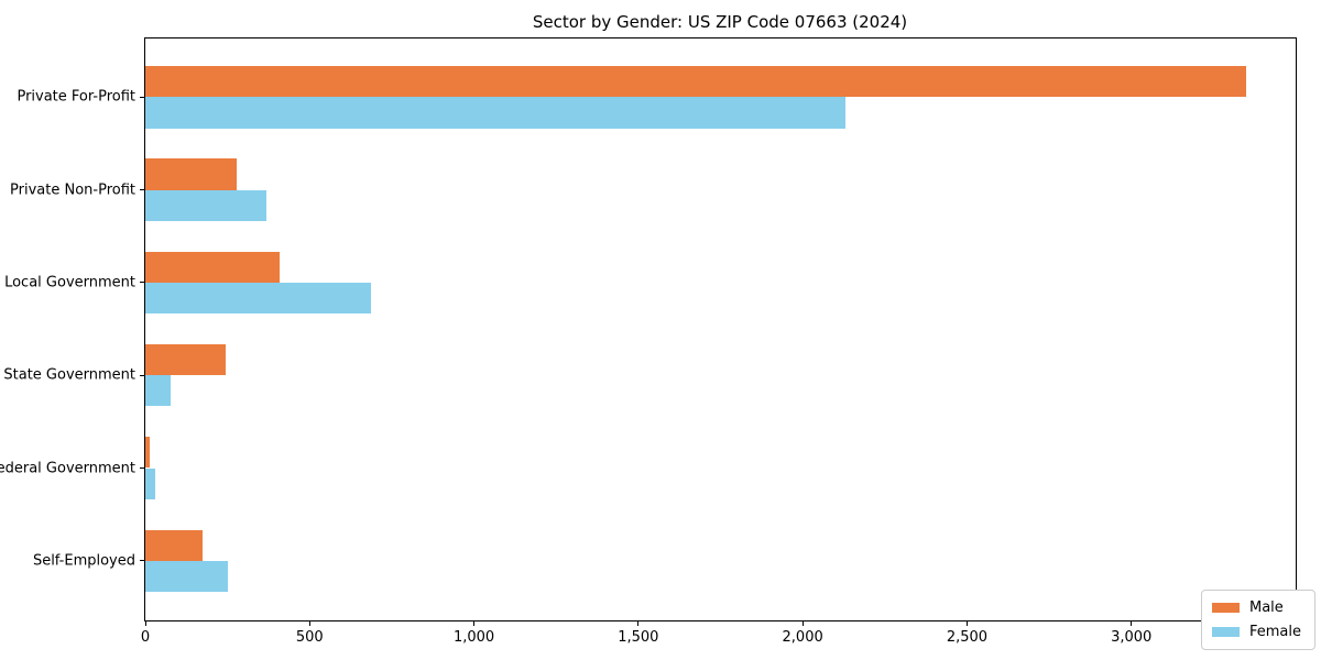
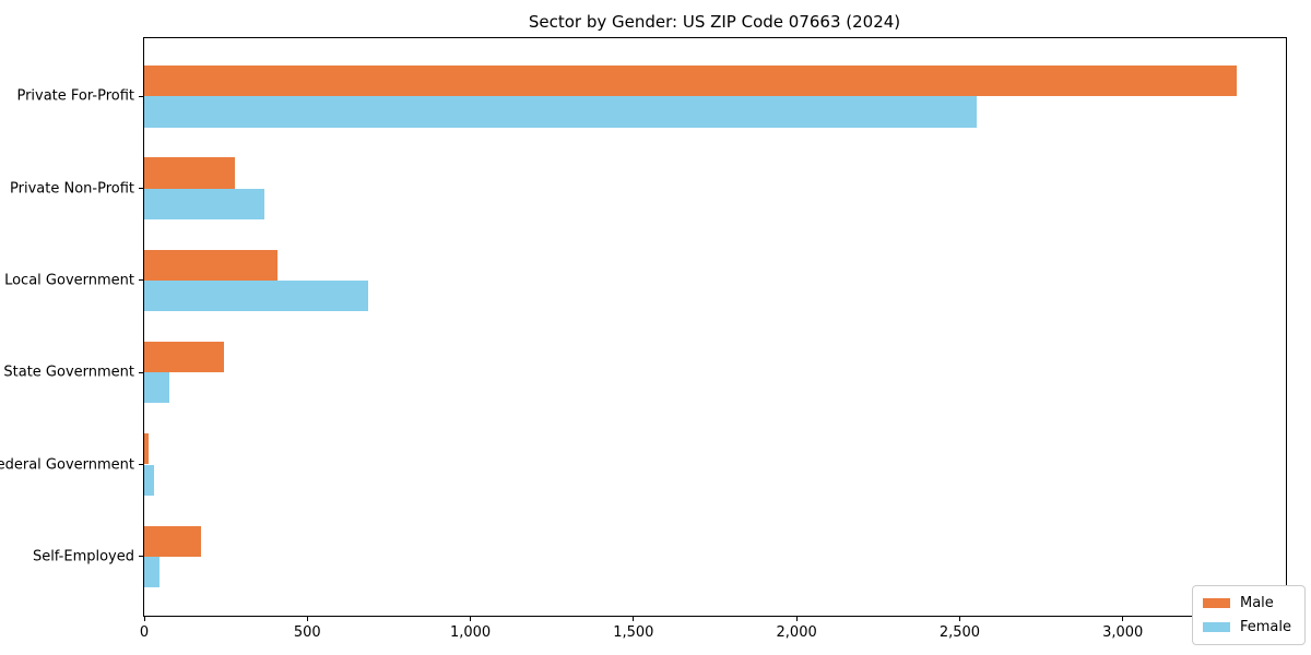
Female/Private For-Profit: 2130 -> 2550
Female/Self-Employed: 250 -> 50
